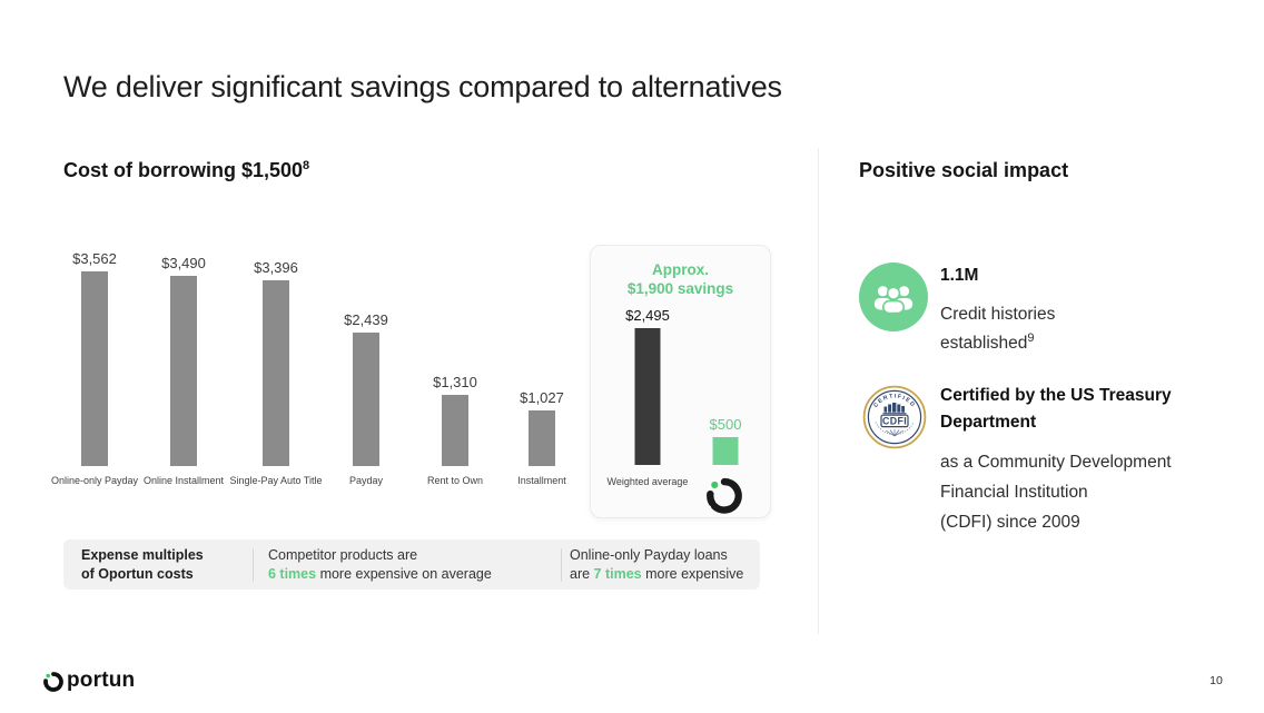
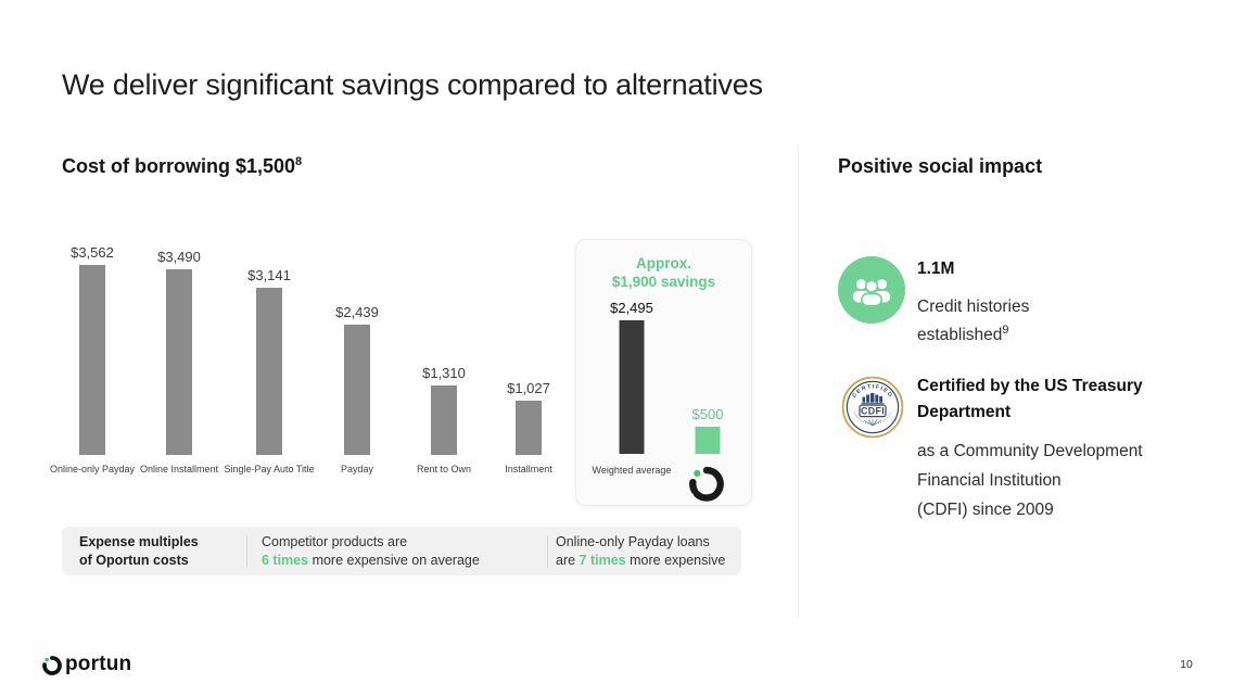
Single-Pay Auto Title: $3,396 -> $3,141
